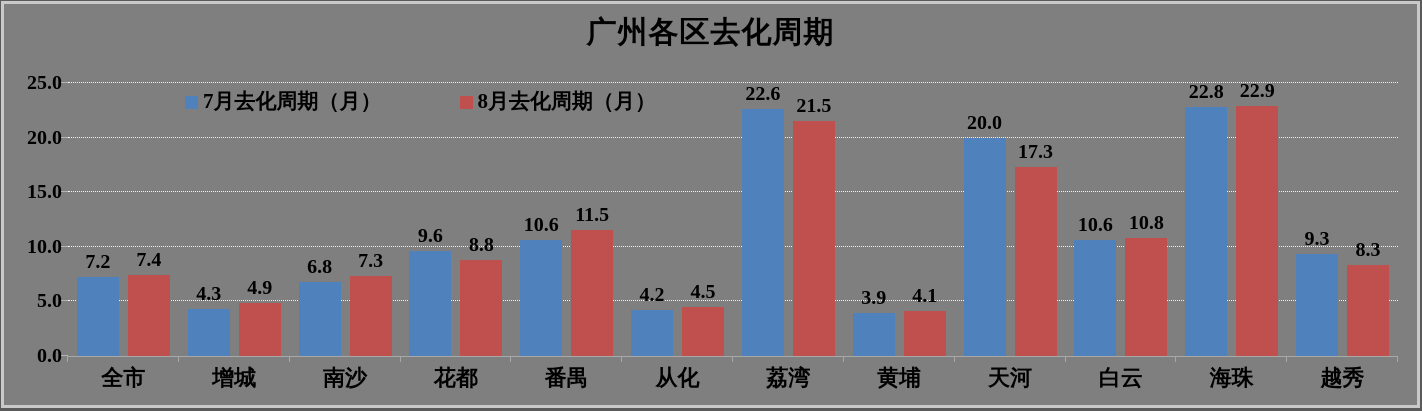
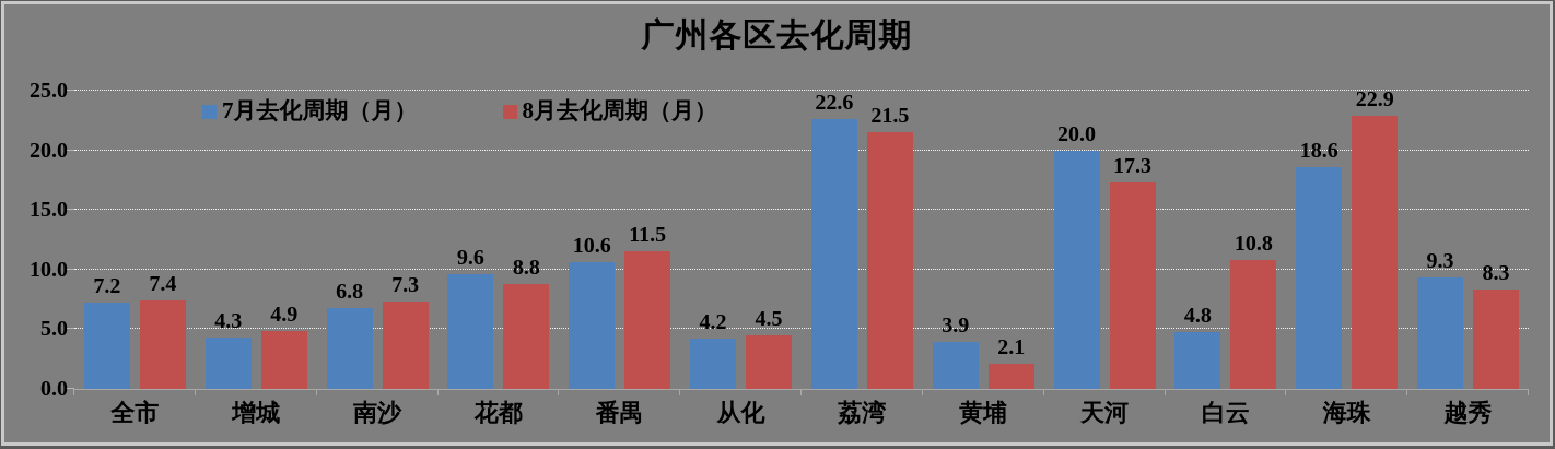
8月去化周期（月）/黄埔: 4.1 -> 2.1
7月去化周期（月）/白云: 10.6 -> 4.8
7月去化周期（月）/海珠: 22.8 -> 18.6
